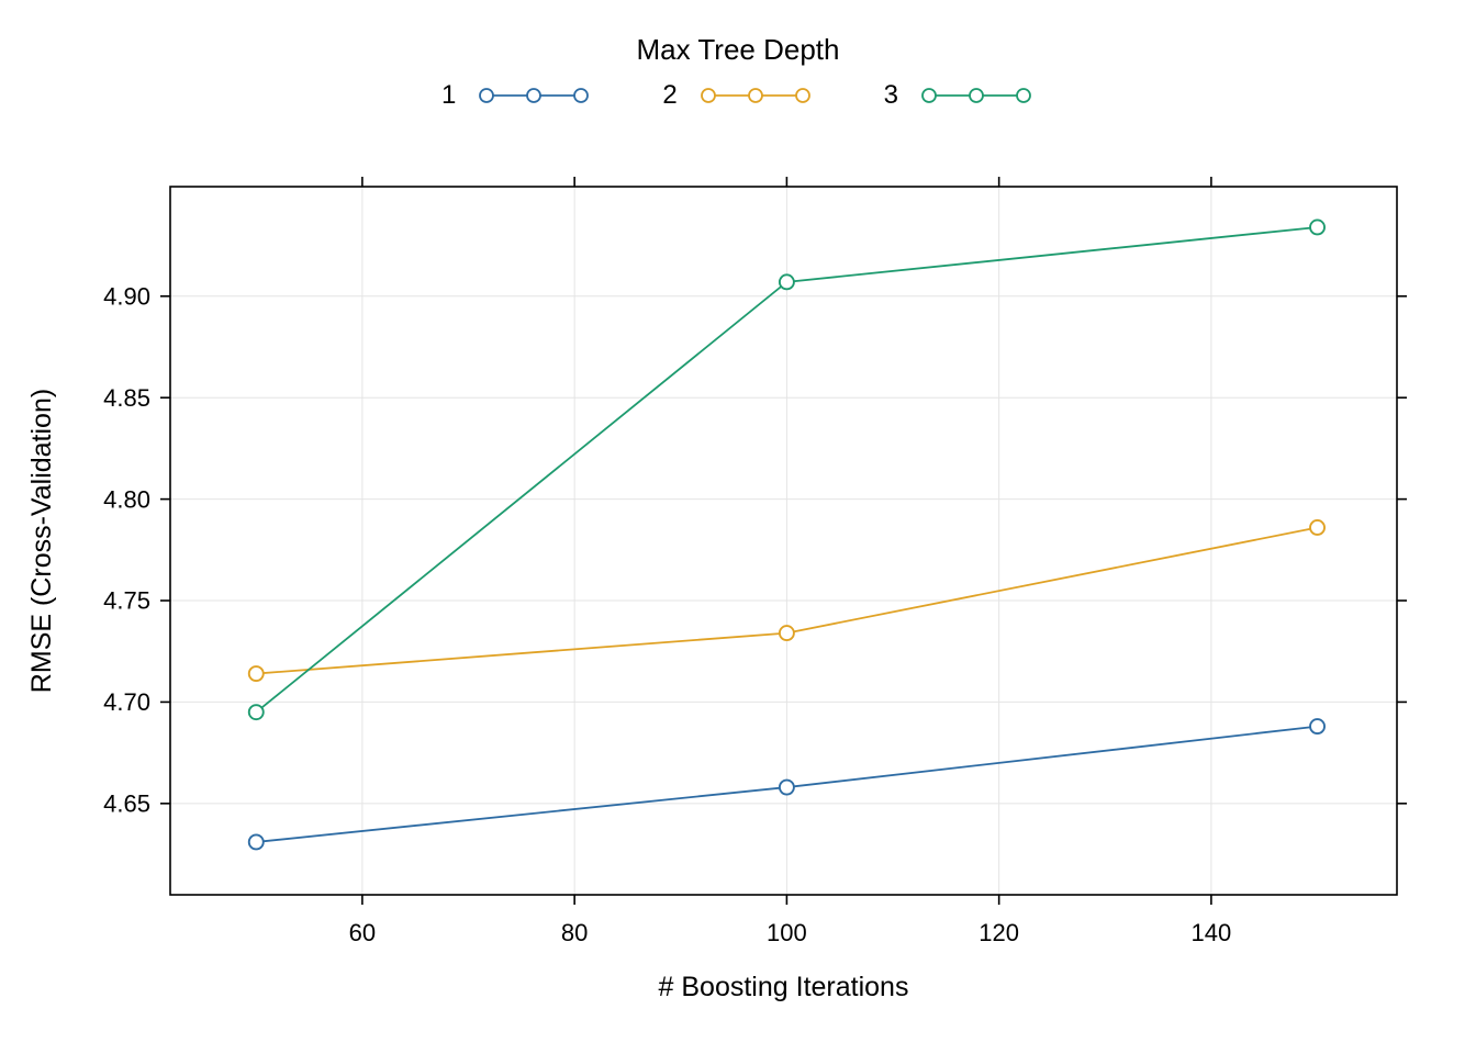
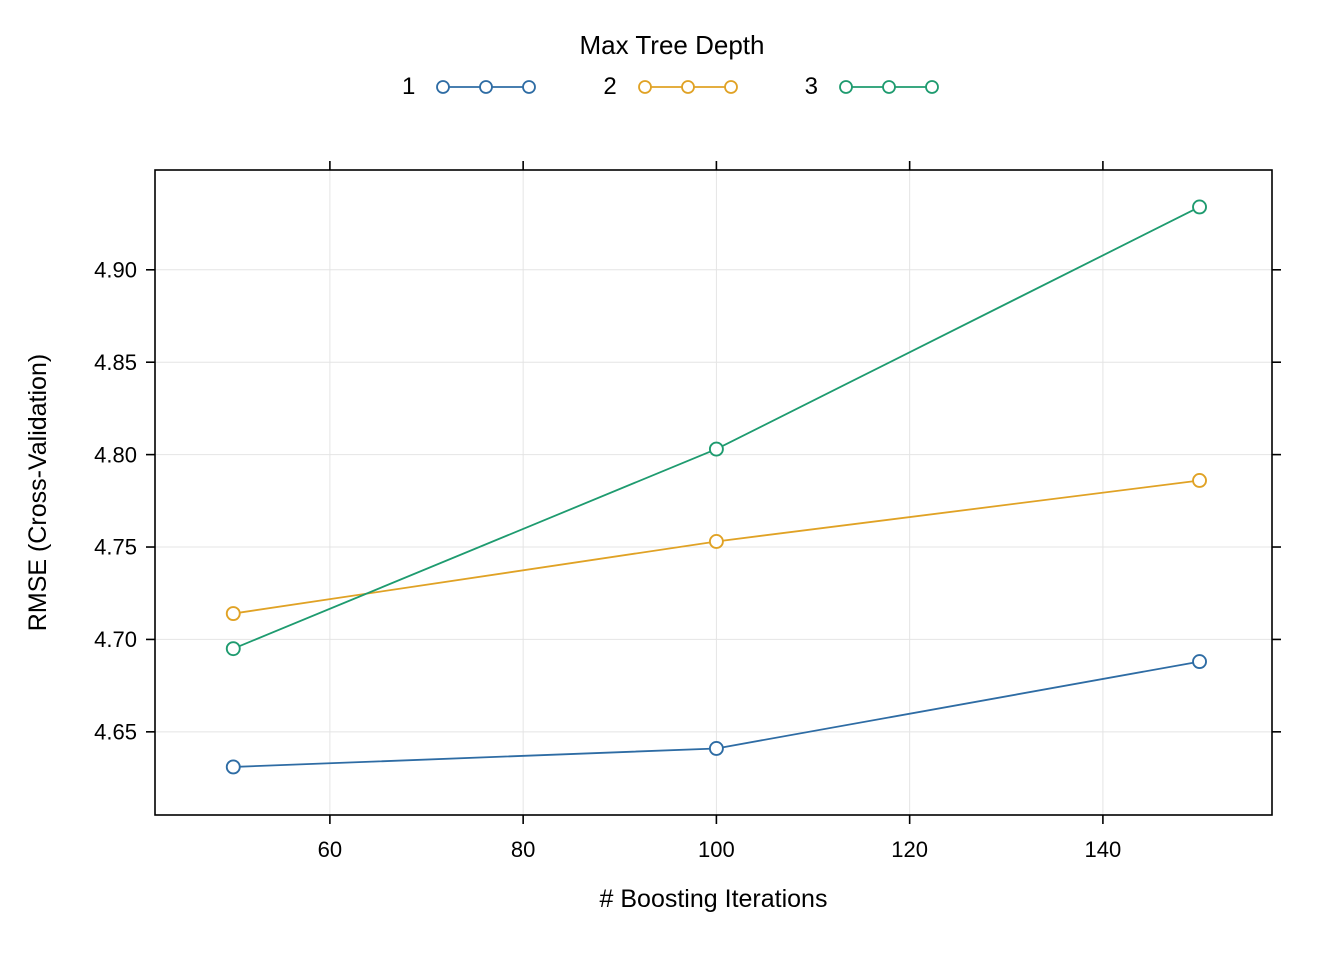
1/100: 4.658 -> 4.641
2/100: 4.734 -> 4.753
3/100: 4.907 -> 4.803
